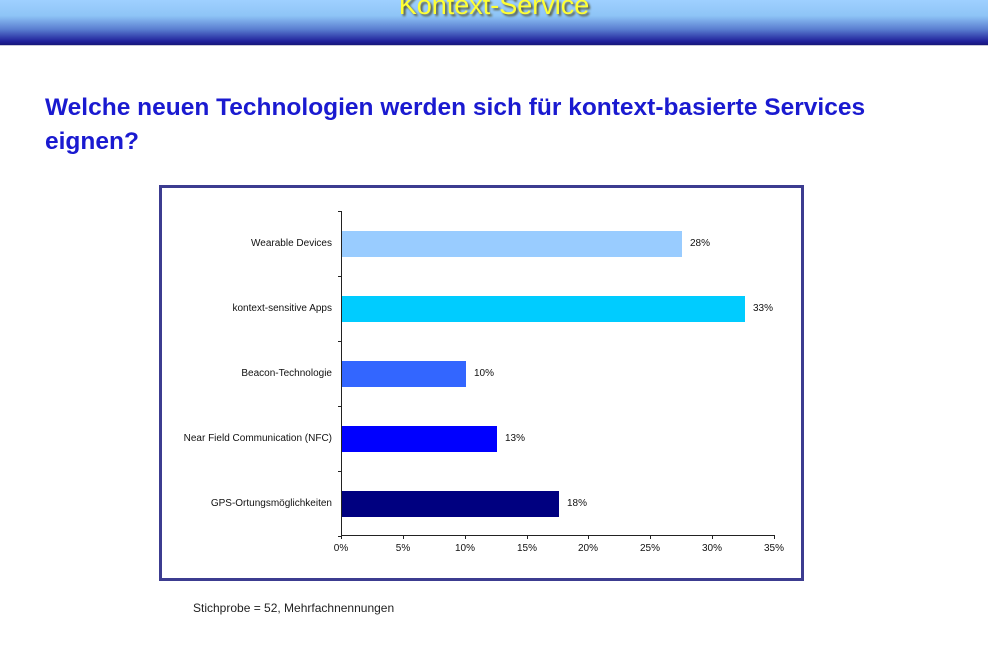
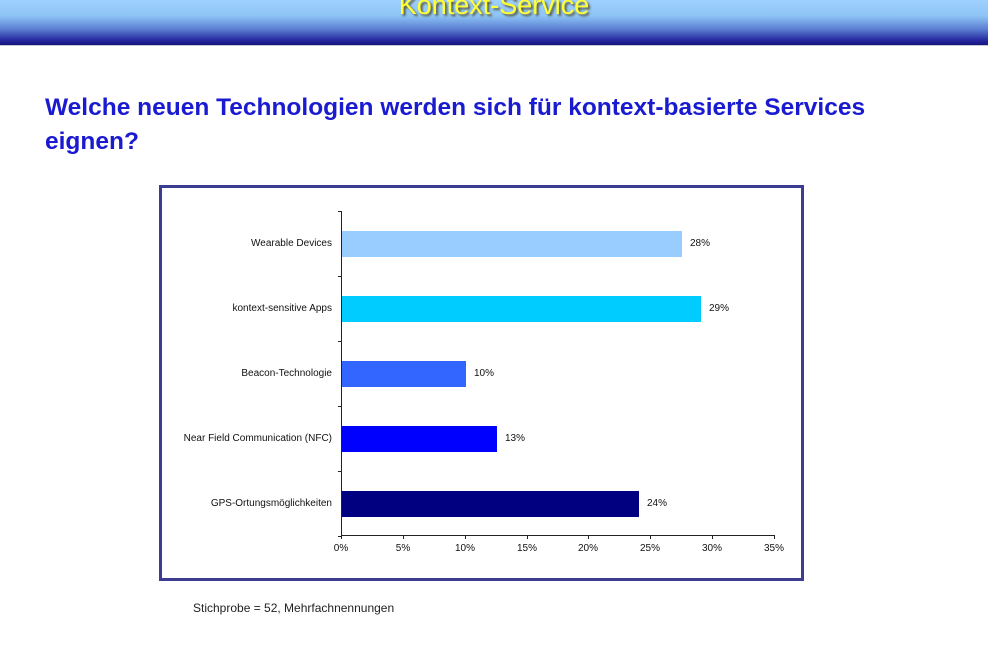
kontext-sensitive Apps: 33% -> 29%
GPS-Ortungsmöglichkeiten: 18% -> 24%
